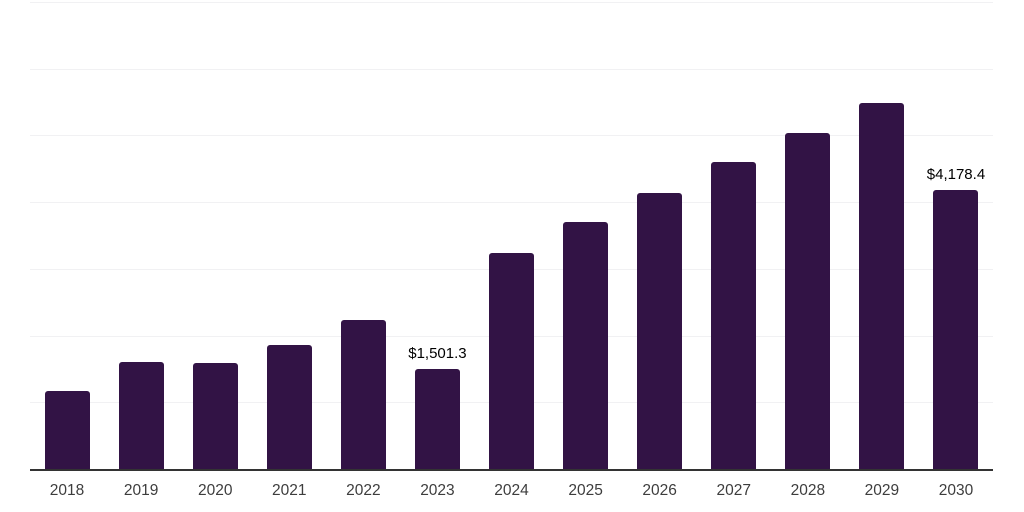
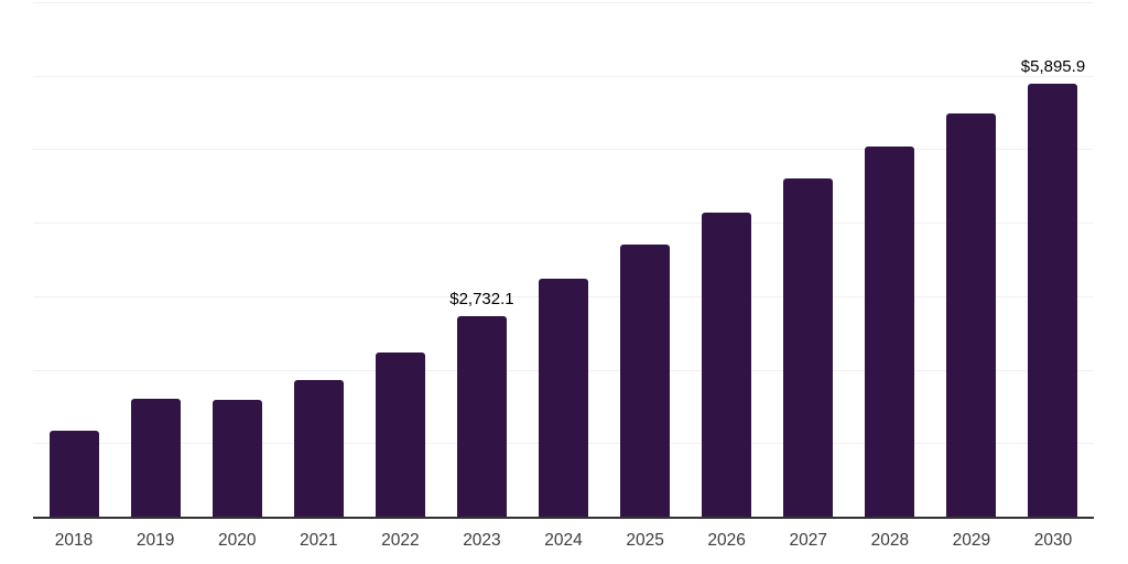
2023: $1,501.3 -> $2,732.1
2030: $4,178.4 -> $5,895.9
